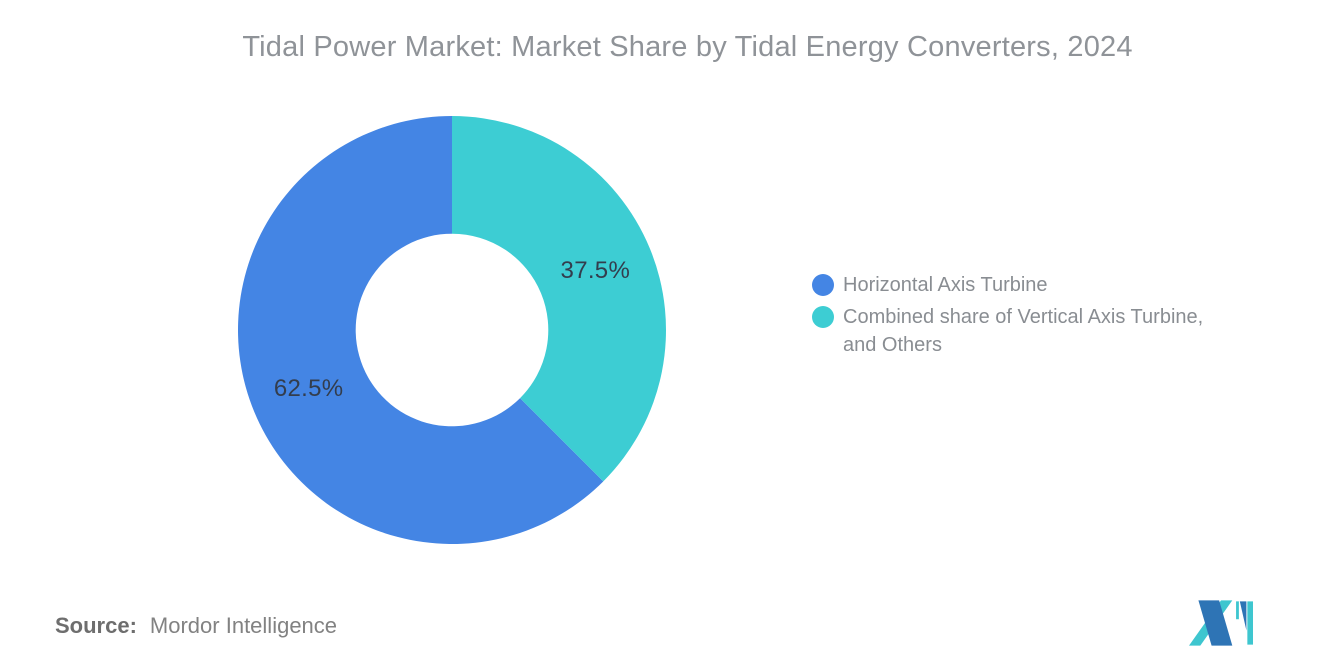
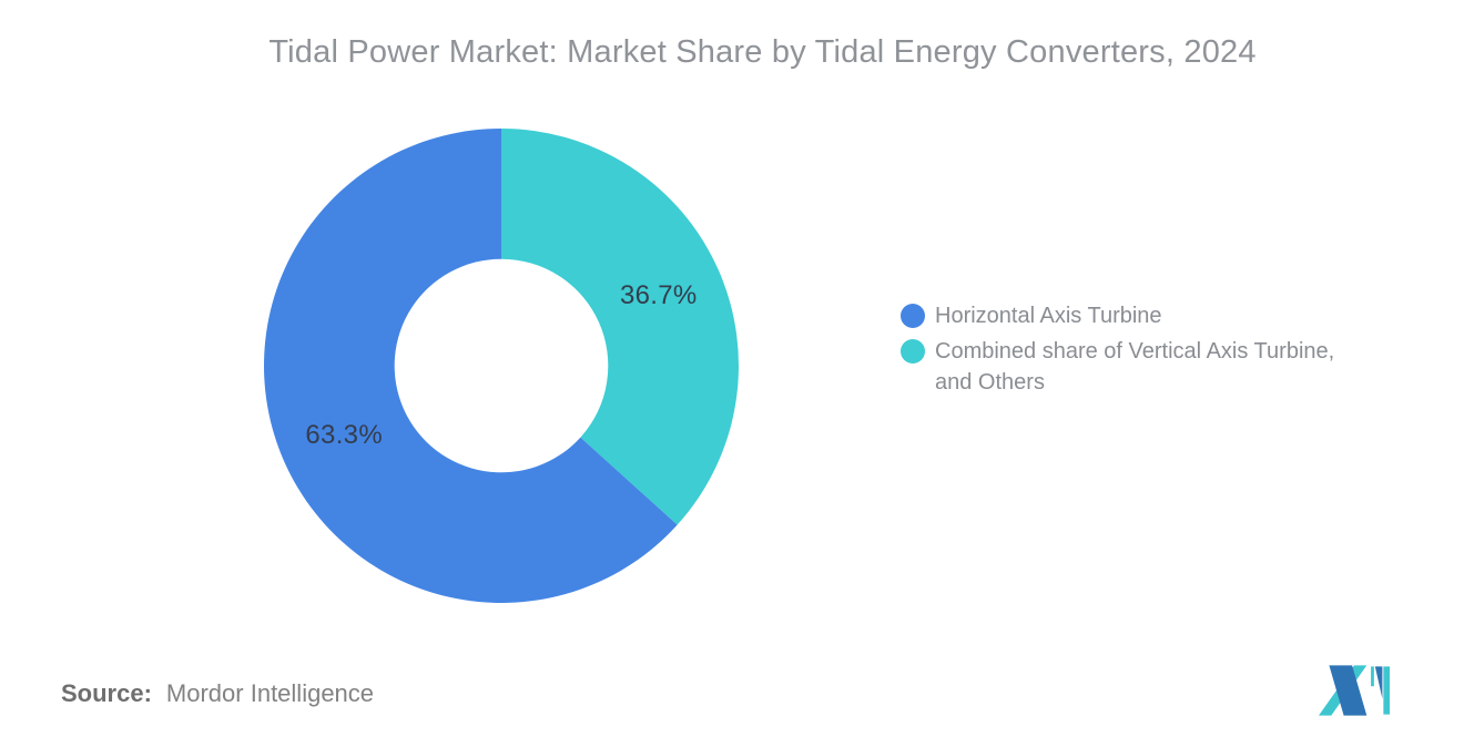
Horizontal Axis Turbine: 62.5% -> 63.3%
Combined share of Vertical Axis Turbine, and Others: 37.5% -> 36.7%
